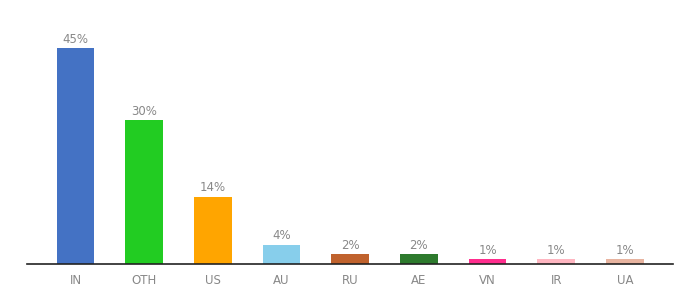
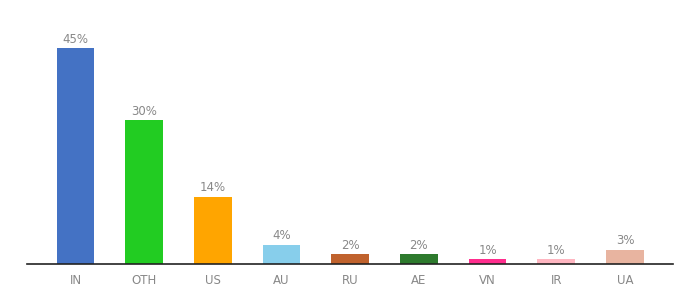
UA: 1% -> 3%
